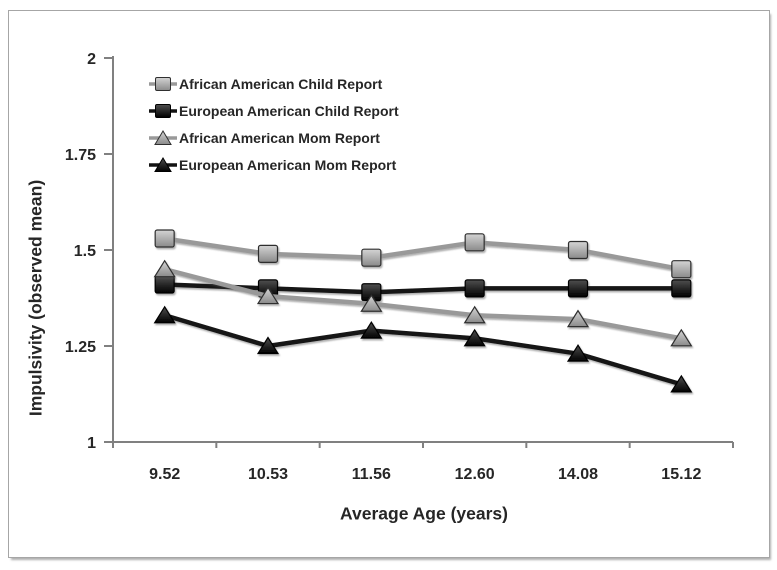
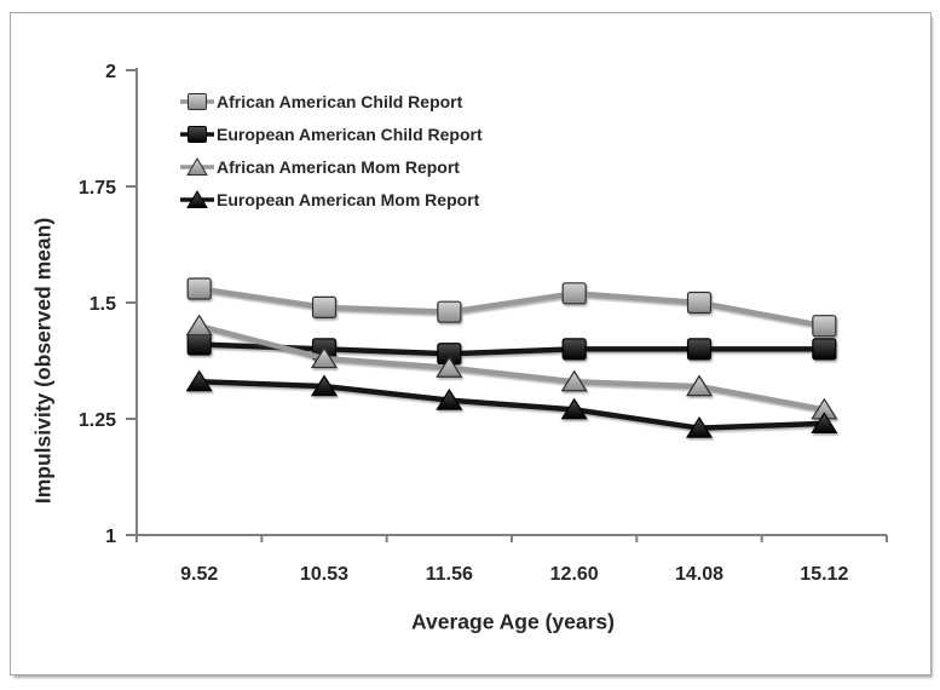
European American Mom Report/10.53: 1.25 -> 1.32
European American Mom Report/15.12: 1.15 -> 1.24
